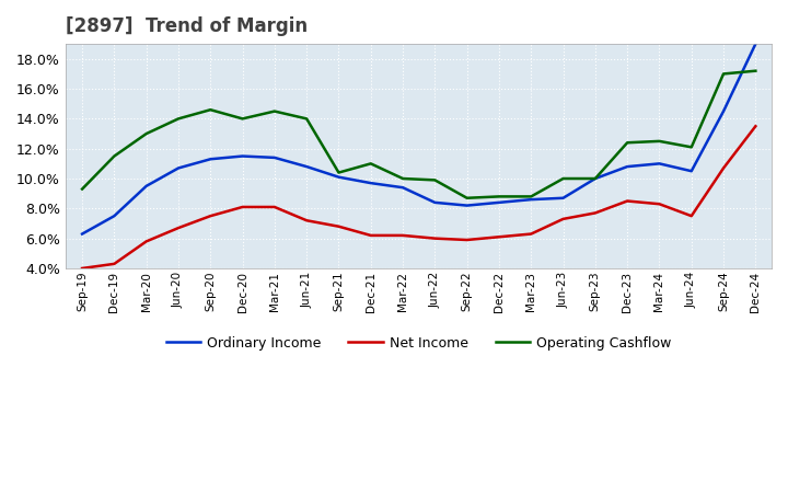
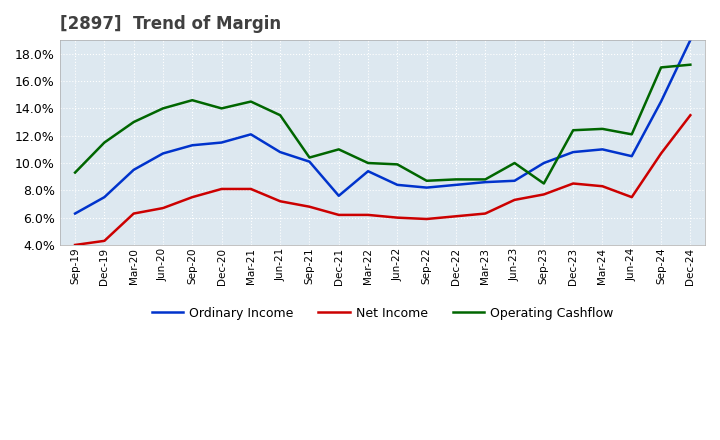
Net Income/Mar-20: 5.8% -> 6.3%
Ordinary Income/Mar-21: 11.4% -> 12.1%
Operating Cashflow/Jun-21: 14.0% -> 13.5%
Ordinary Income/Dec-21: 9.7% -> 7.6%
Operating Cashflow/Sep-23: 10.0% -> 8.5%
